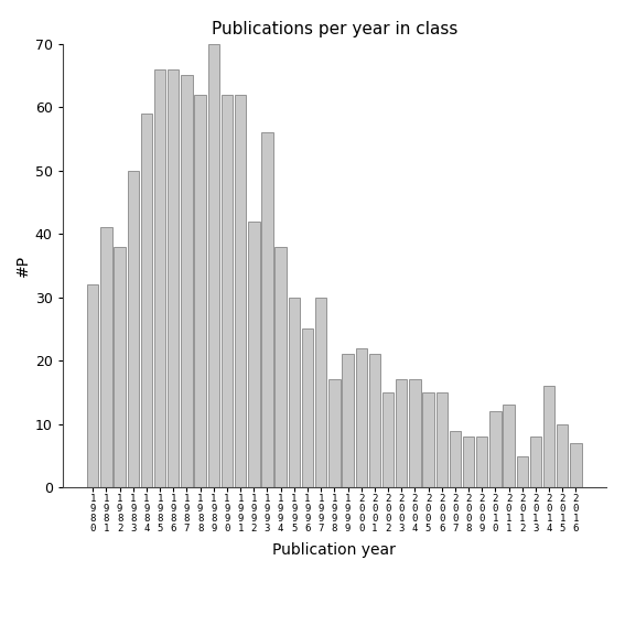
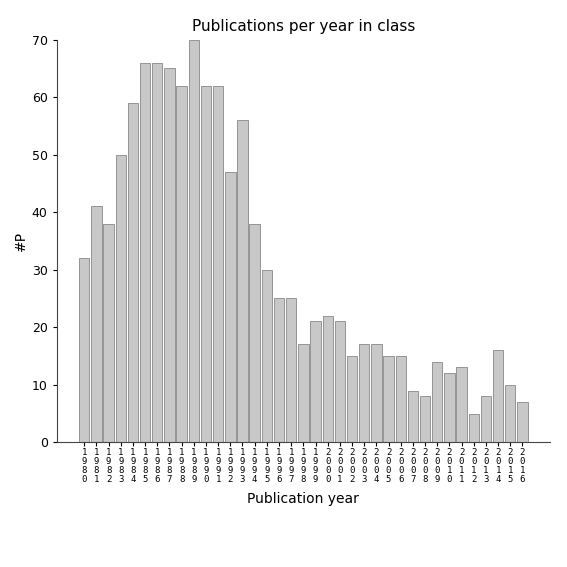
1 9 9 2: 42 -> 47
1 9 9 7: 30 -> 25
2 0 0 9: 8 -> 14
